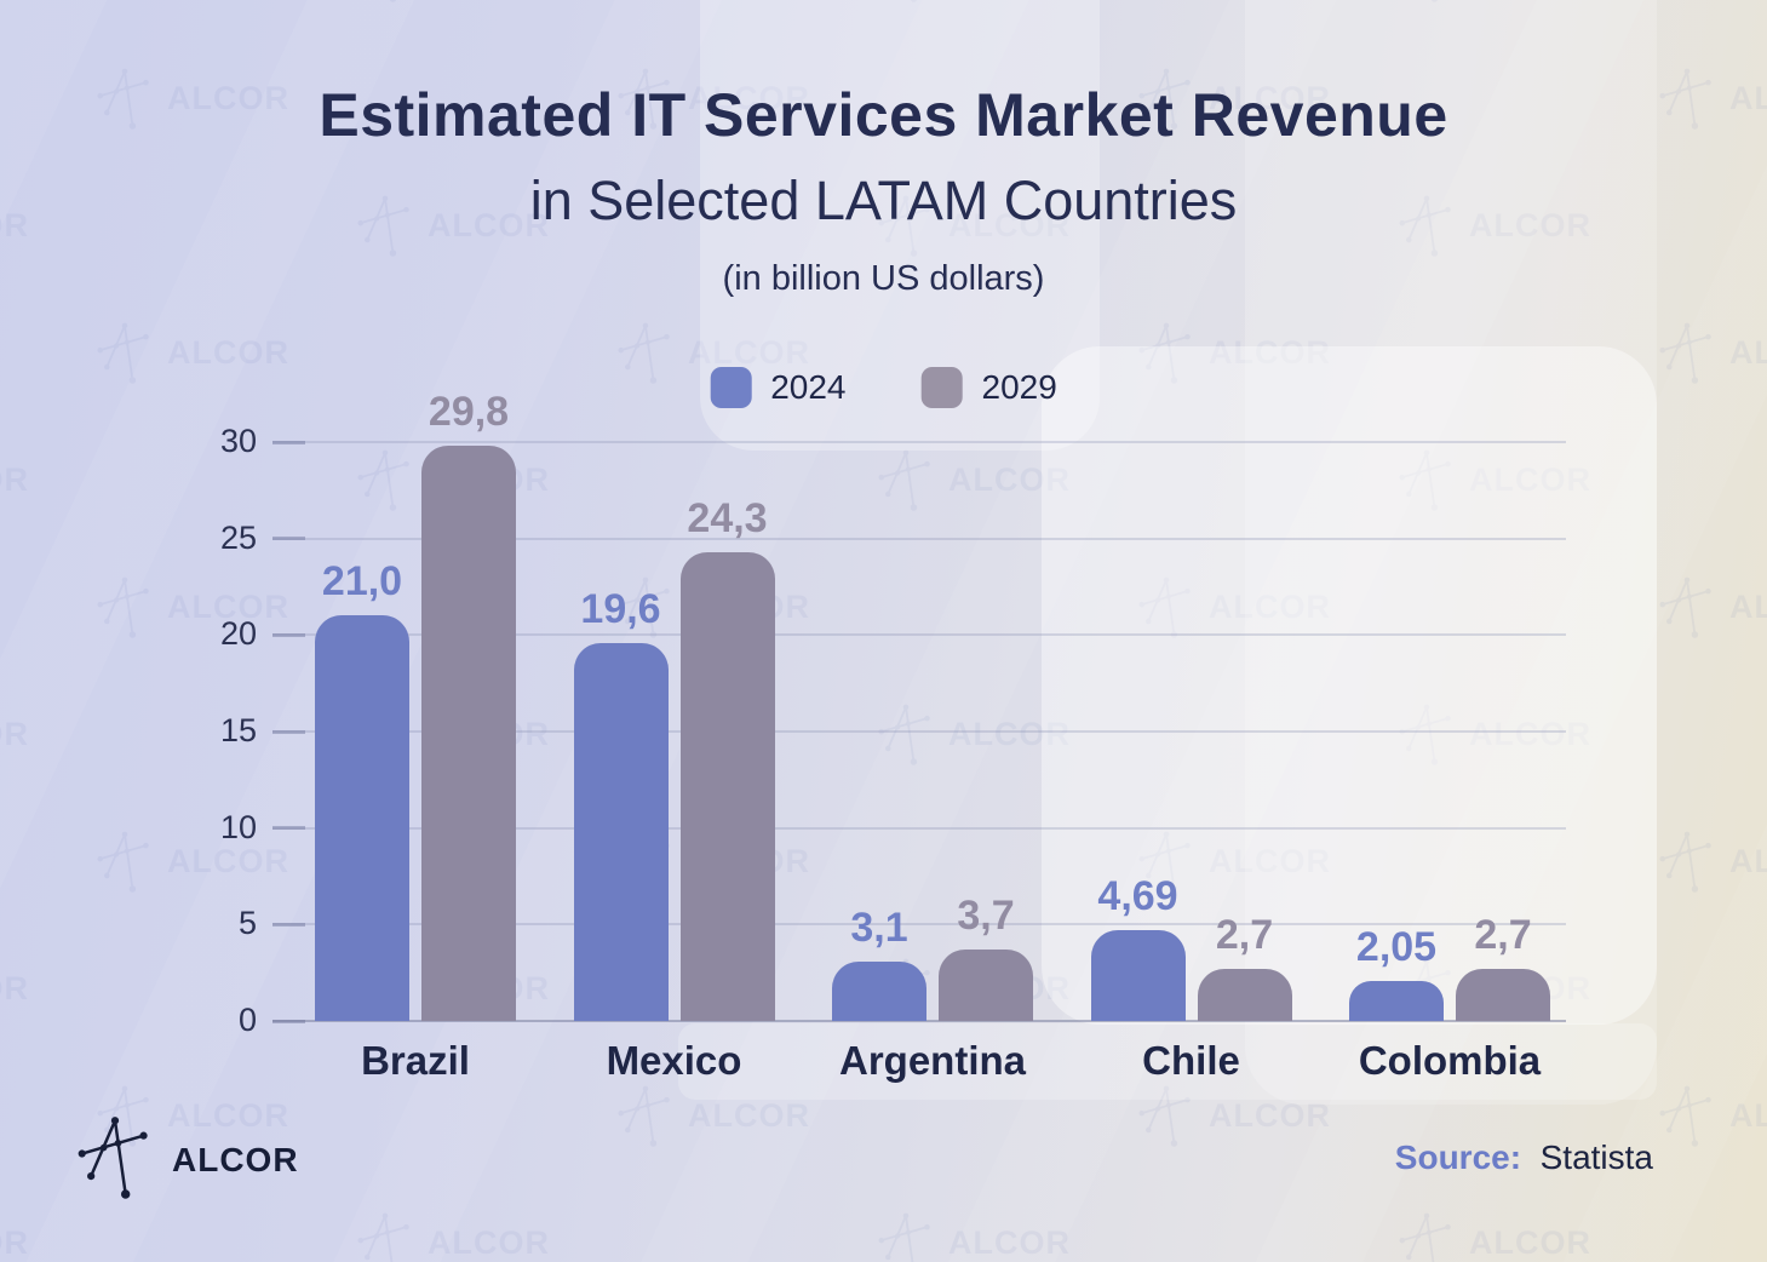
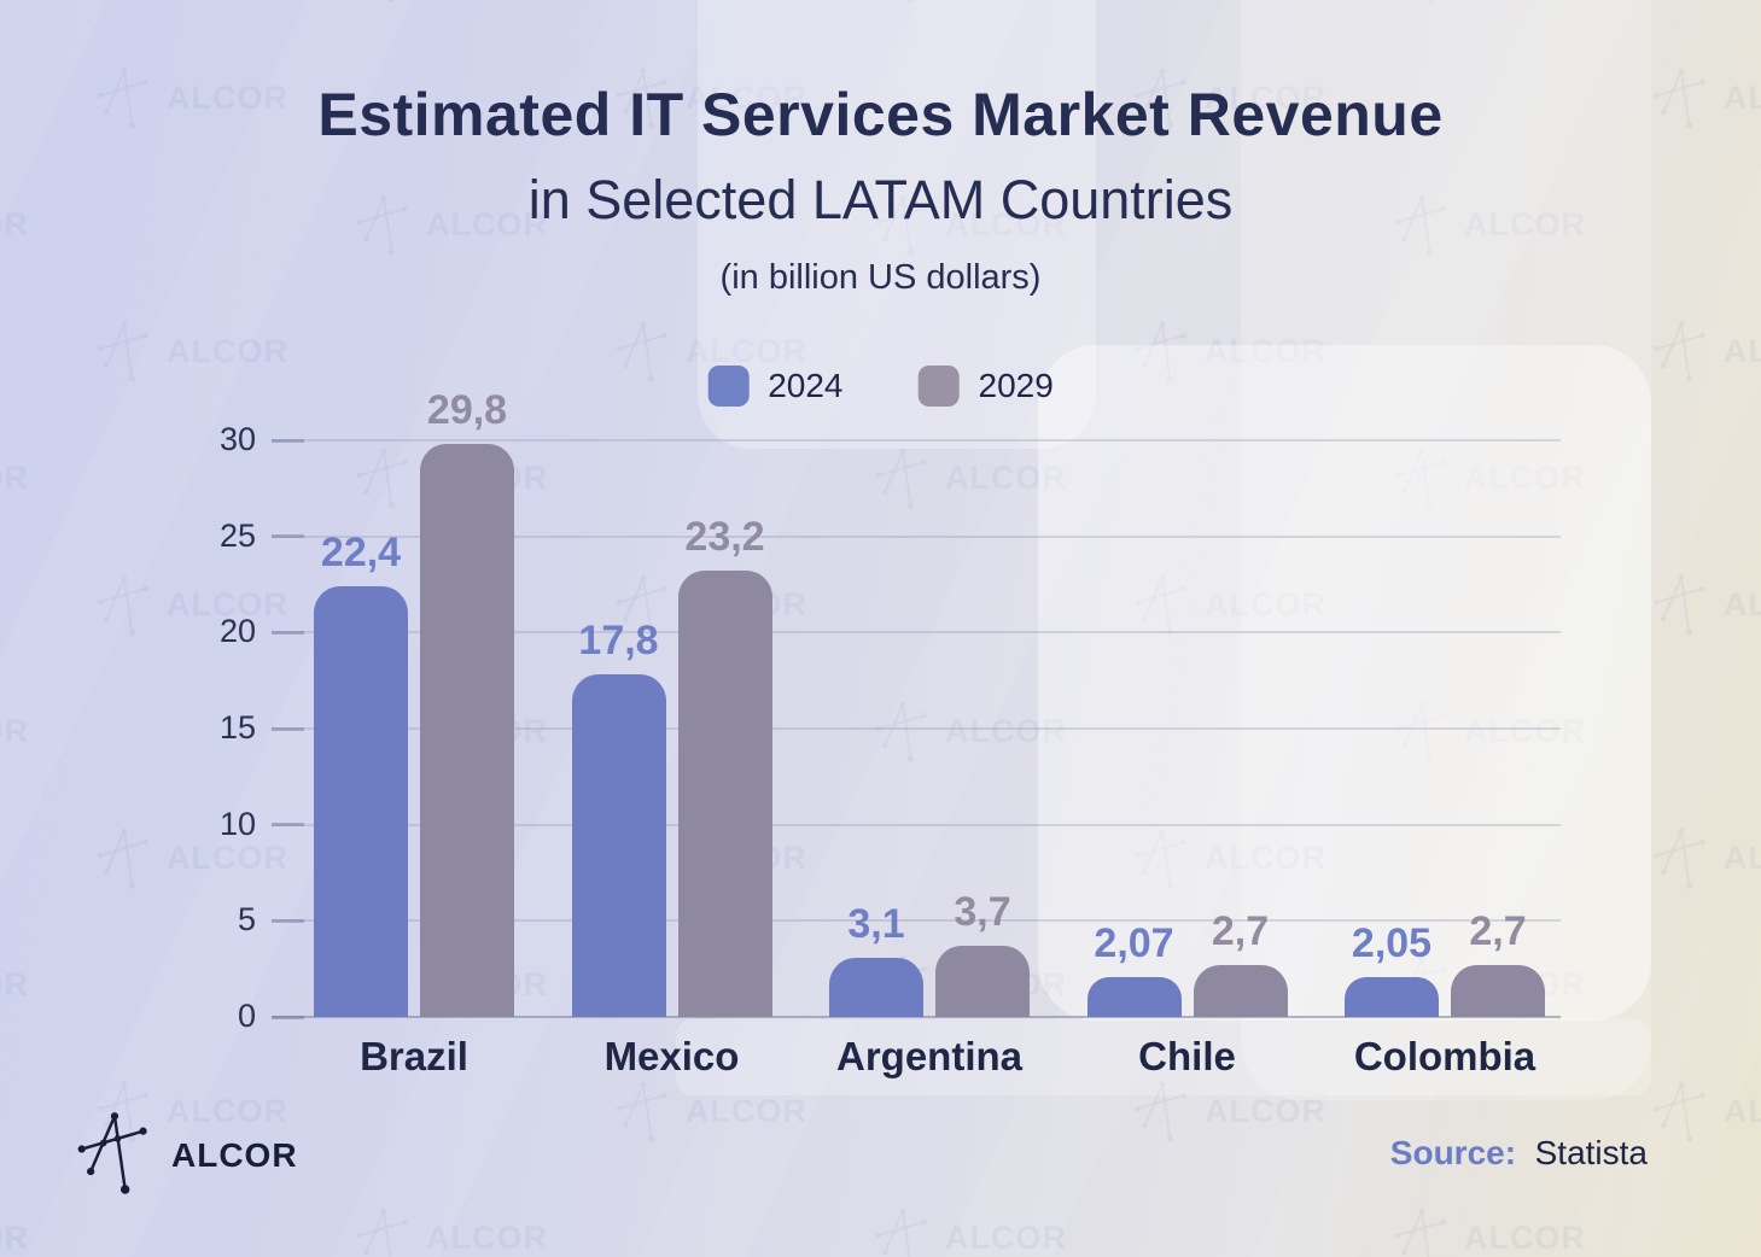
2024/Brazil: 21,0 -> 22,4
2024/Mexico: 19,6 -> 17,8
2029/Mexico: 24,3 -> 23,2
2024/Chile: 4,69 -> 2,07
